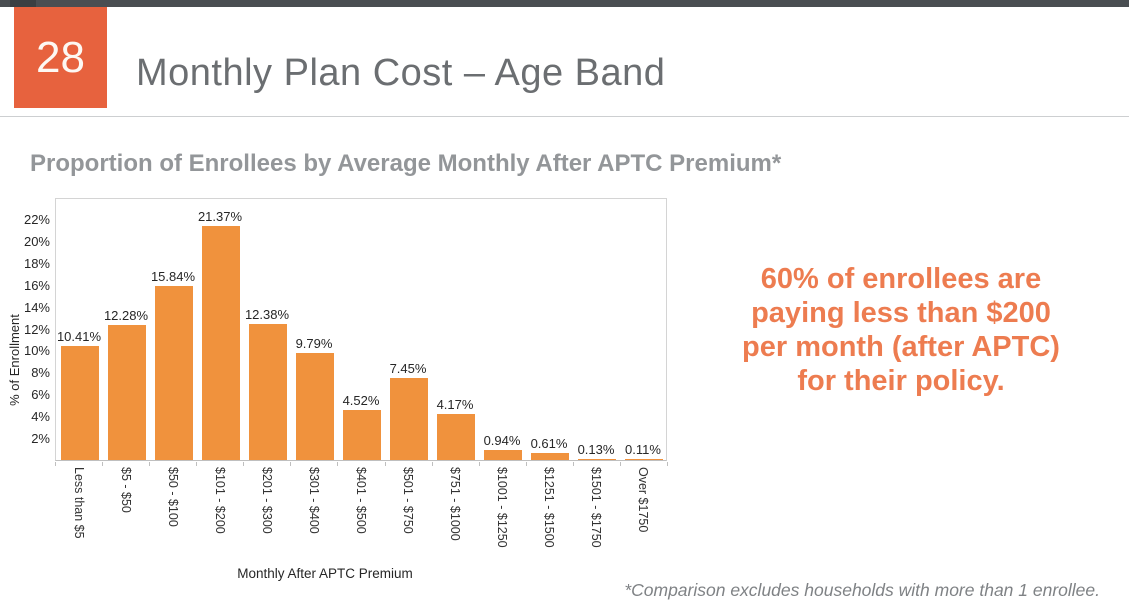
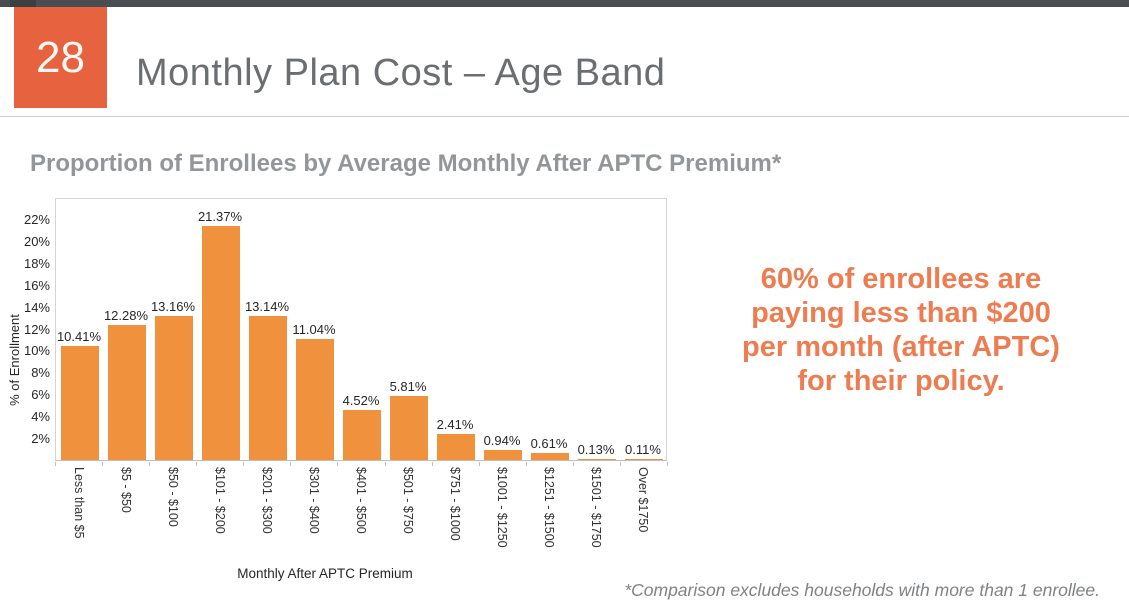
$50 - $100: 15.84% -> 13.16%
$201 - $300: 12.38% -> 13.14%
$301 - $400: 9.79% -> 11.04%
$501 - $750: 7.45% -> 5.81%
$751 - $1000: 4.17% -> 2.41%
